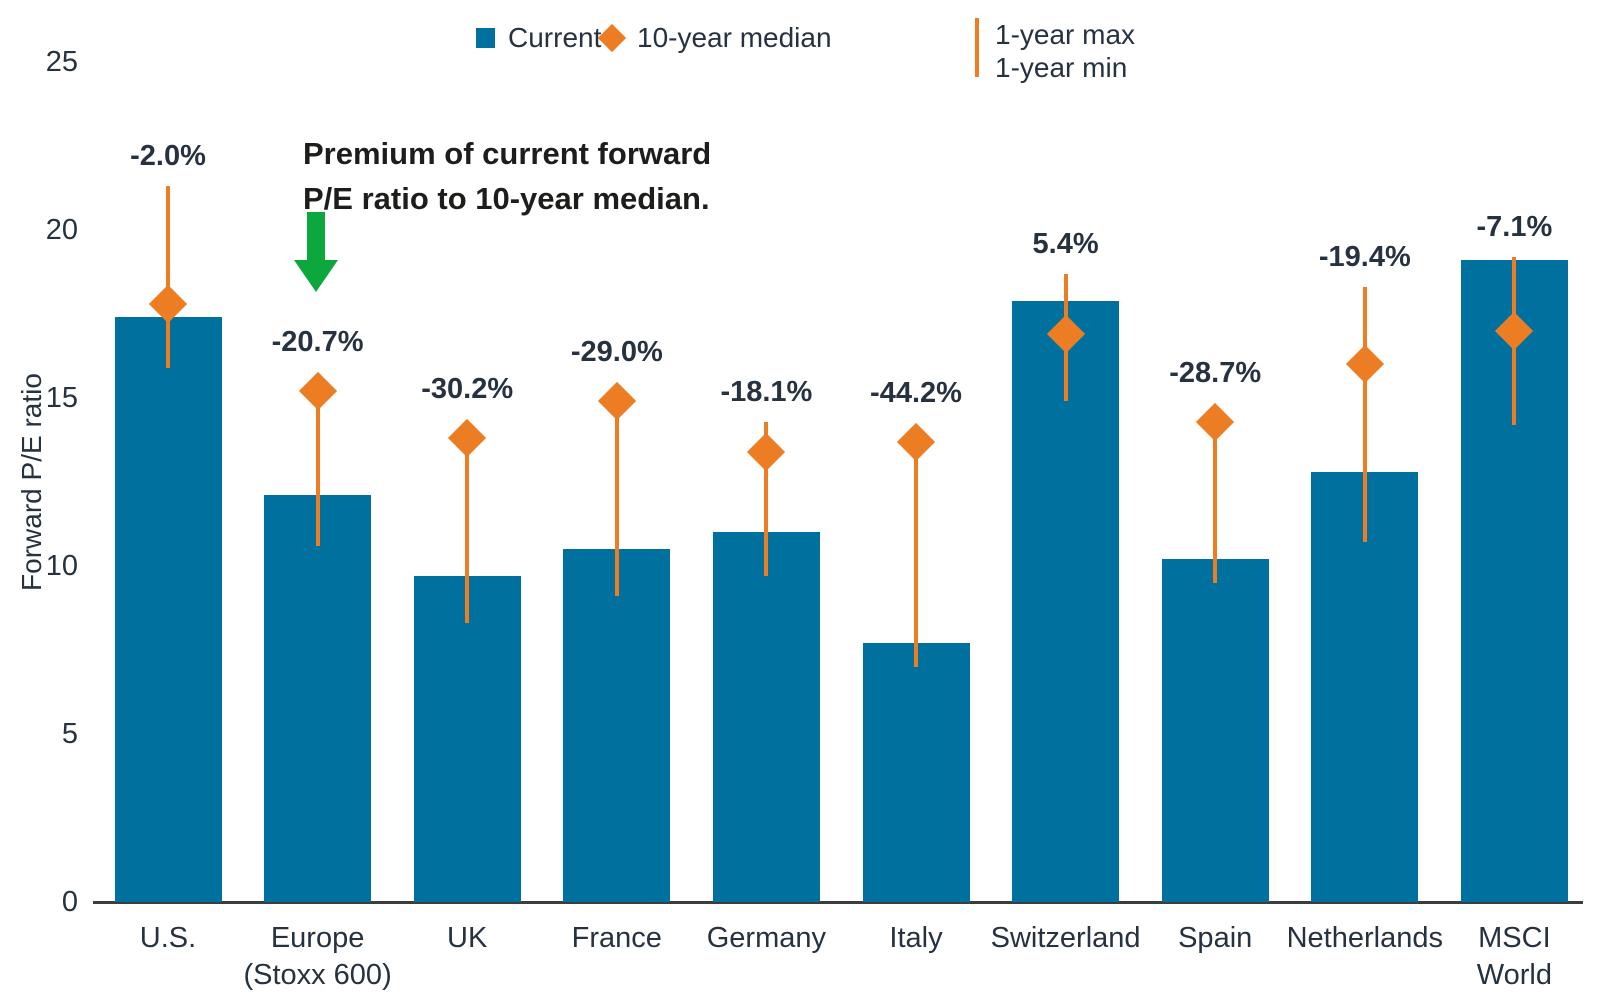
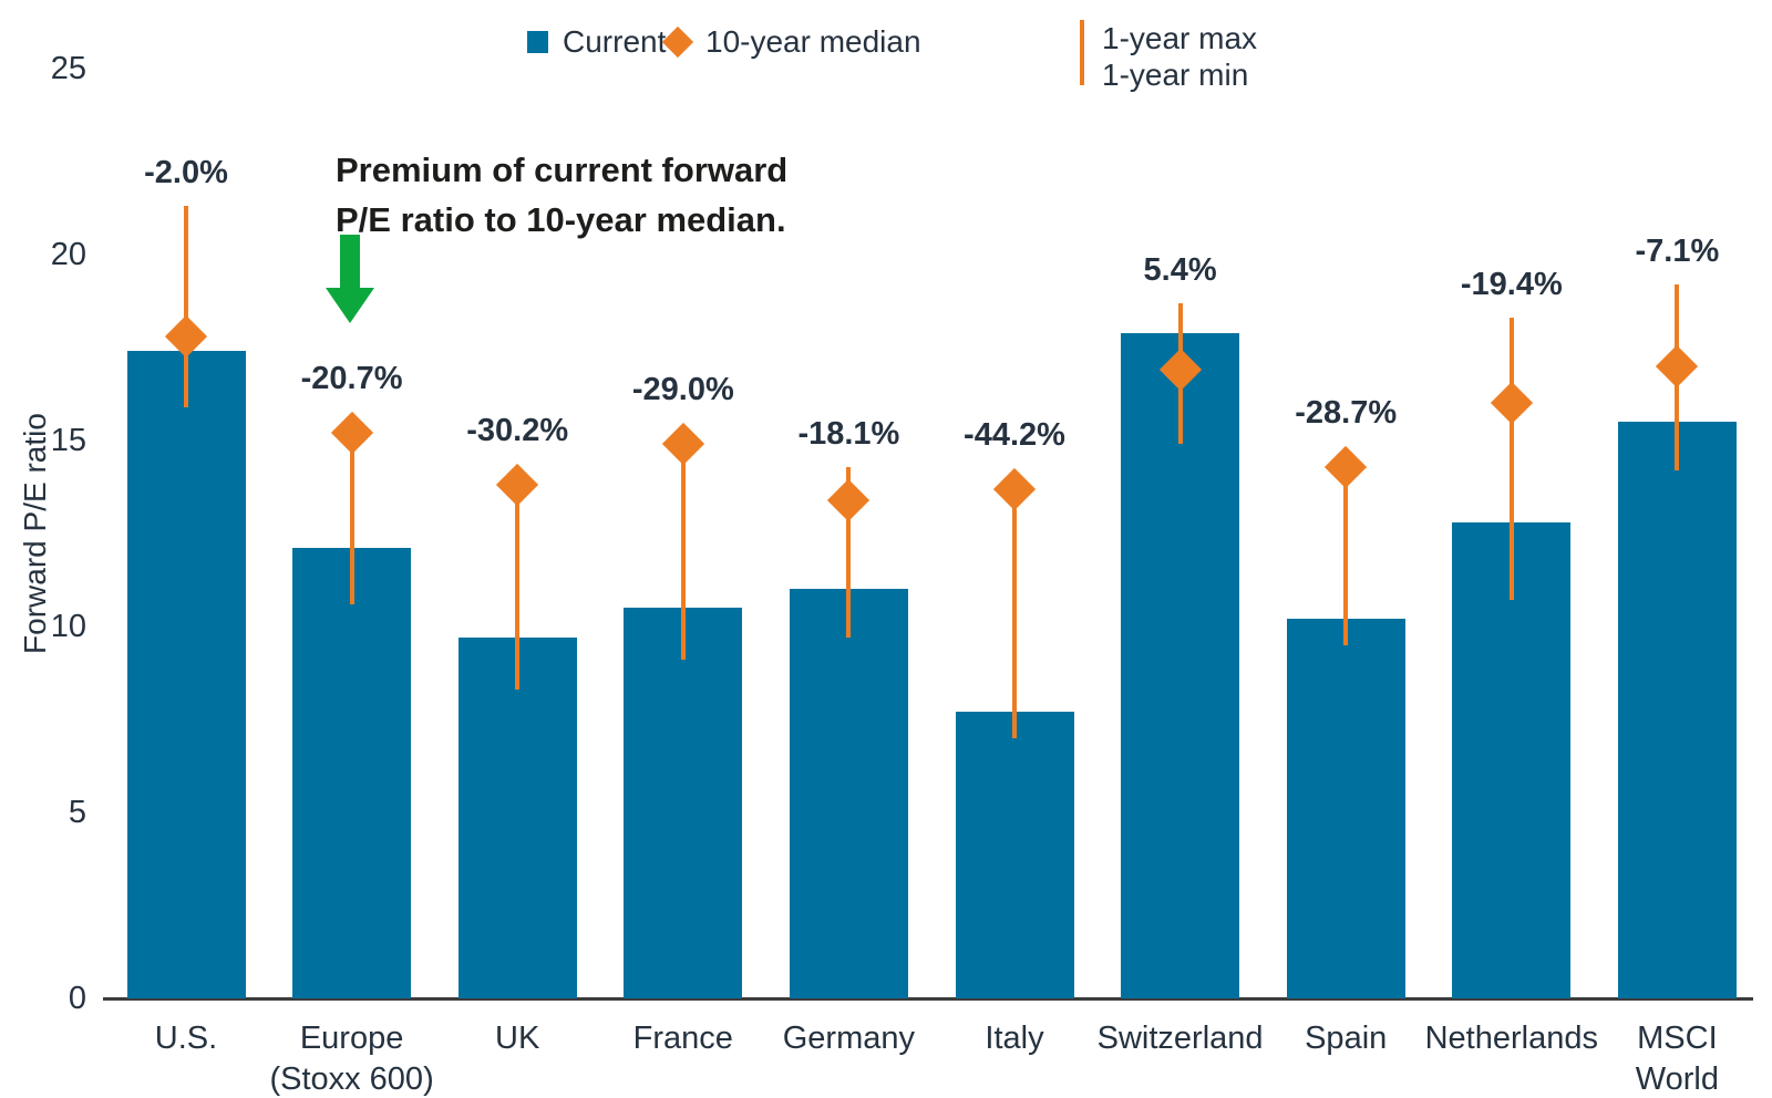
Current/MSCI World: 19.1 -> 15.5
